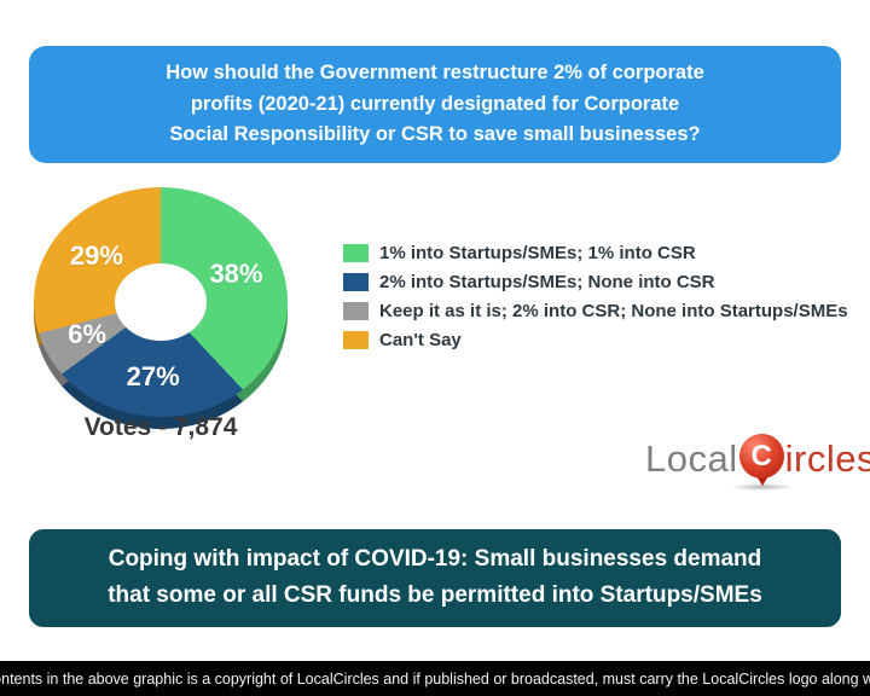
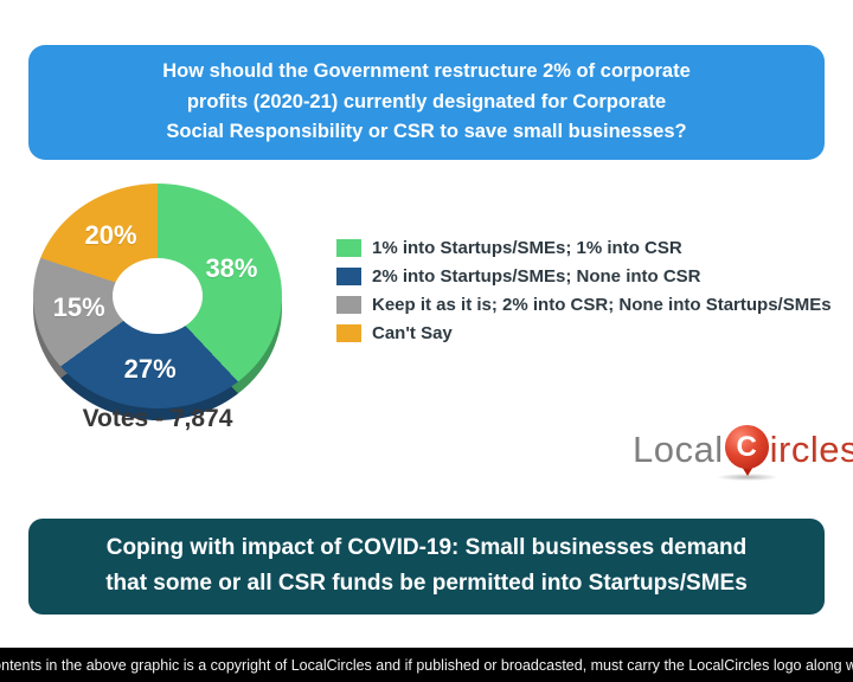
Keep it as it is; 2% into CSR; None into Startups/SMEs: 6% -> 15%
Can't Say: 29% -> 20%
